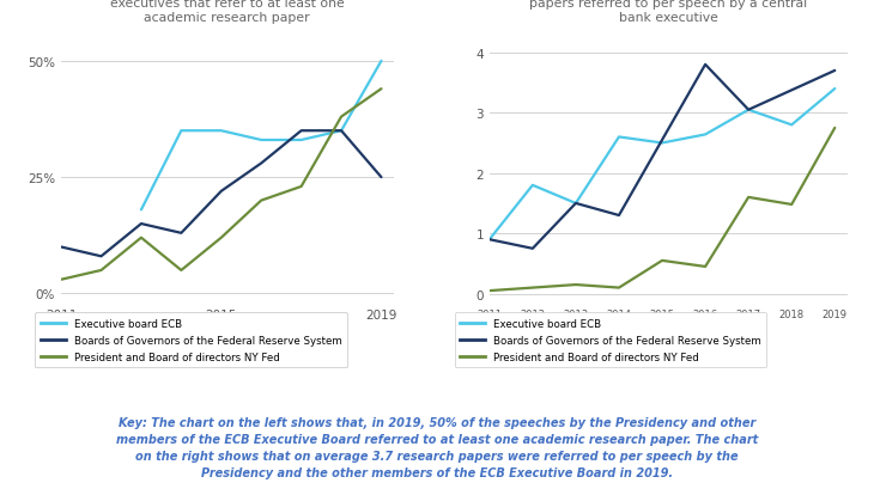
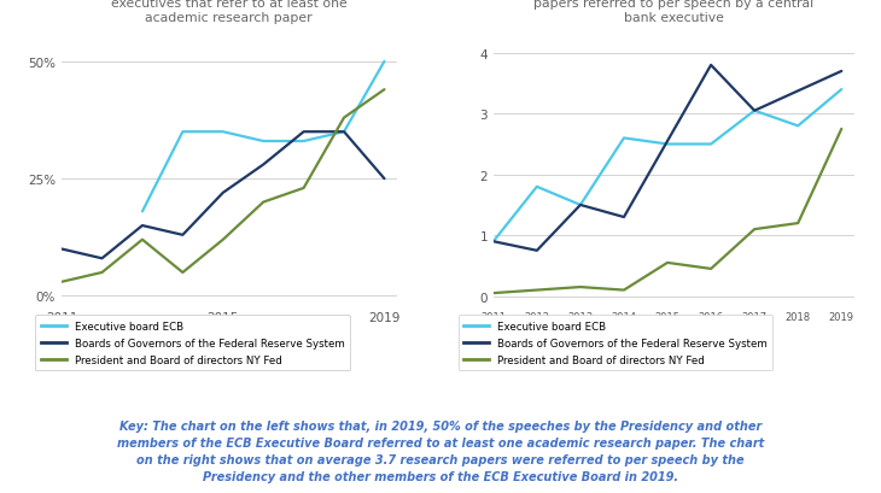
Executive board ECB/2016: 2.64 -> 2.50
President and Board of directors NY Fed/2017: 1.60 -> 1.10
President and Board of directors NY Fed/2018: 1.48 -> 1.20
